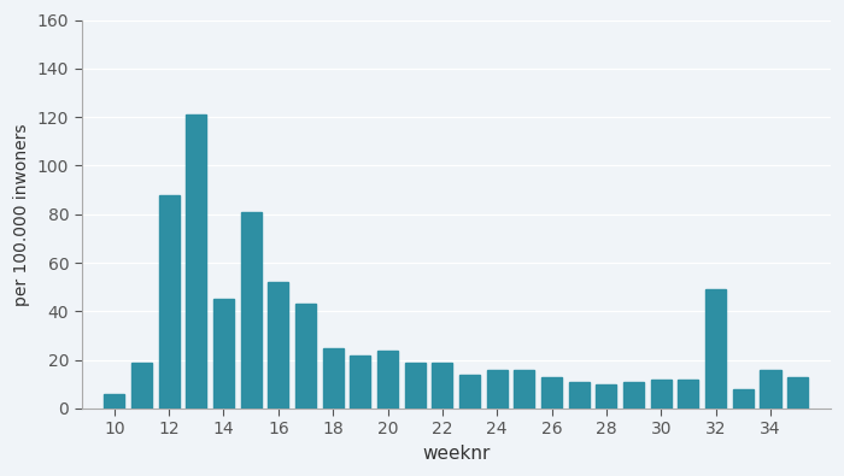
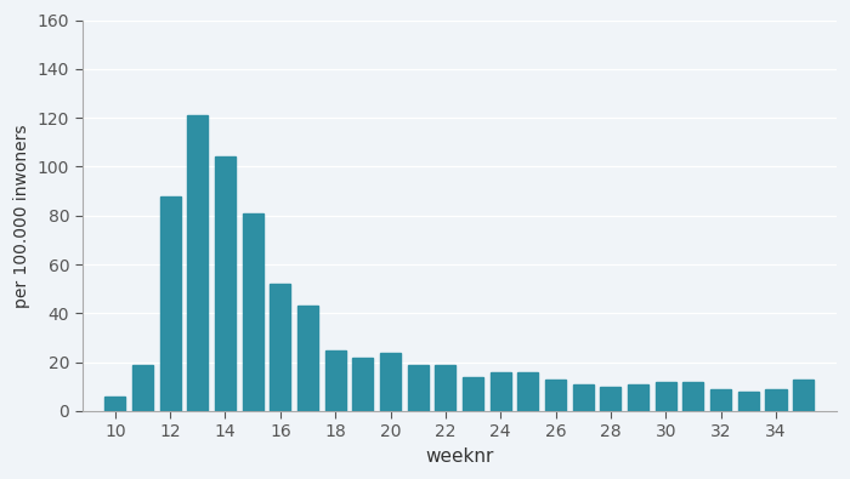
14: 45 -> 104
32: 49 -> 9
34: 16 -> 9
